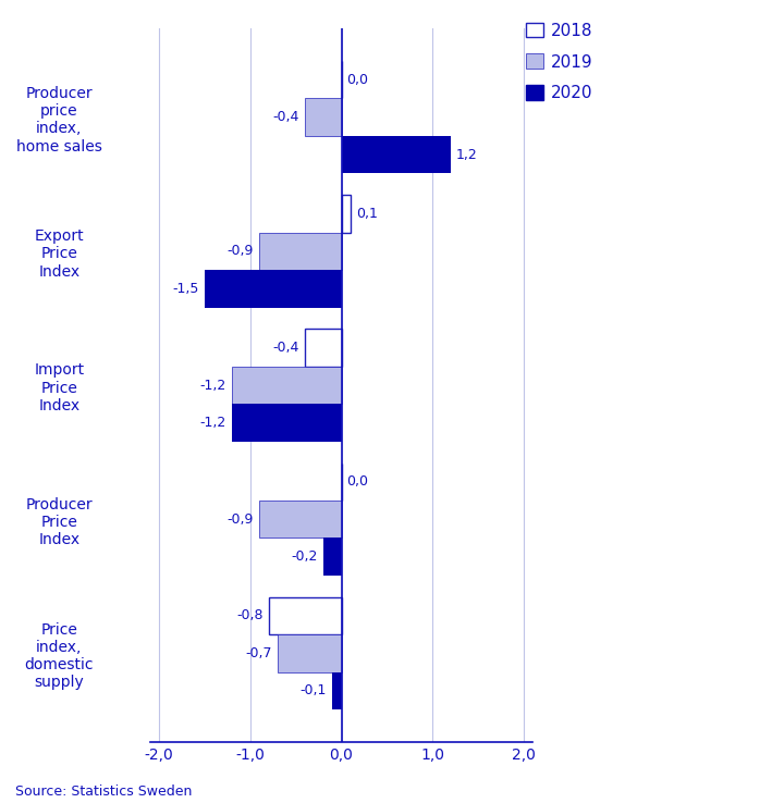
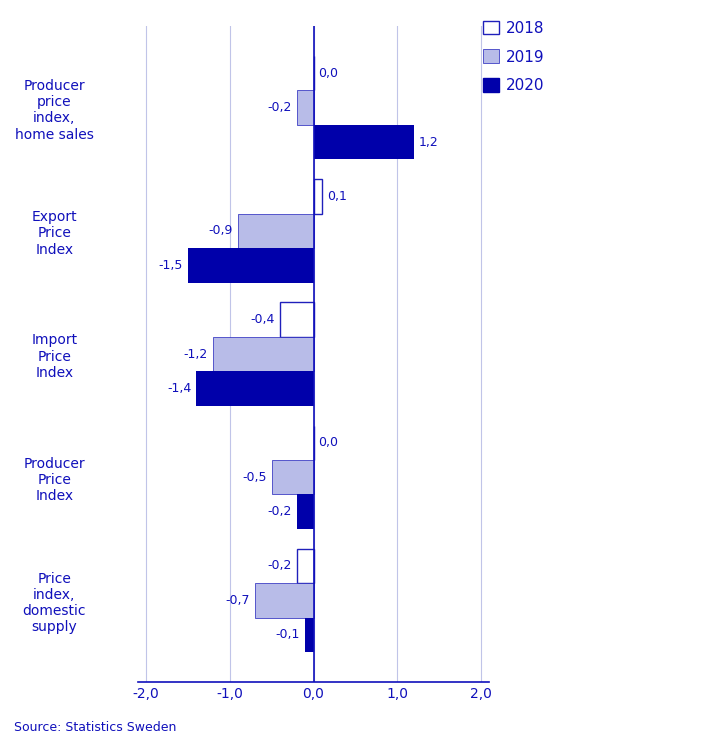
2019/Producer price index, home sales: -0,4 -> -0,2
2020/Import Price Index: -1,2 -> -1,4
2019/Producer Price Index: -0,9 -> -0,5
2018/Price index, domestic supply: -0,8 -> -0,2
